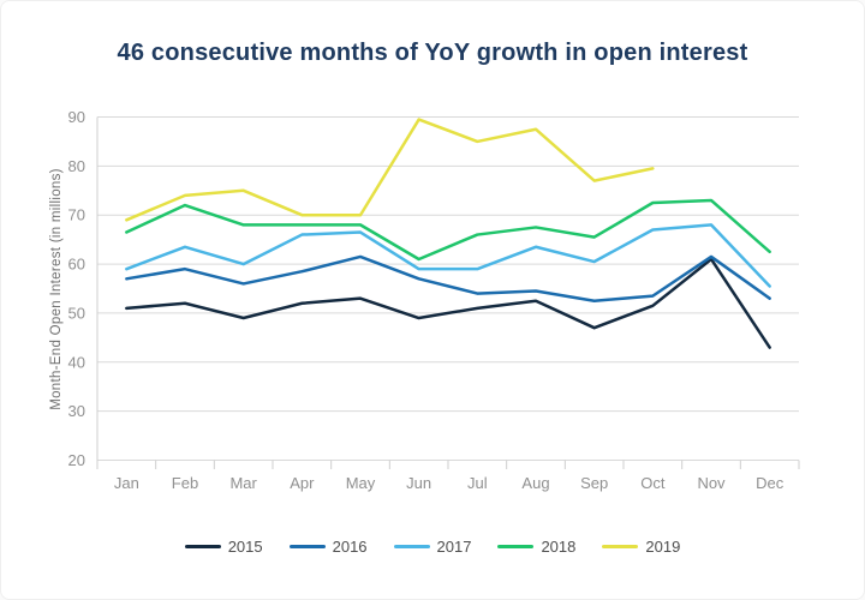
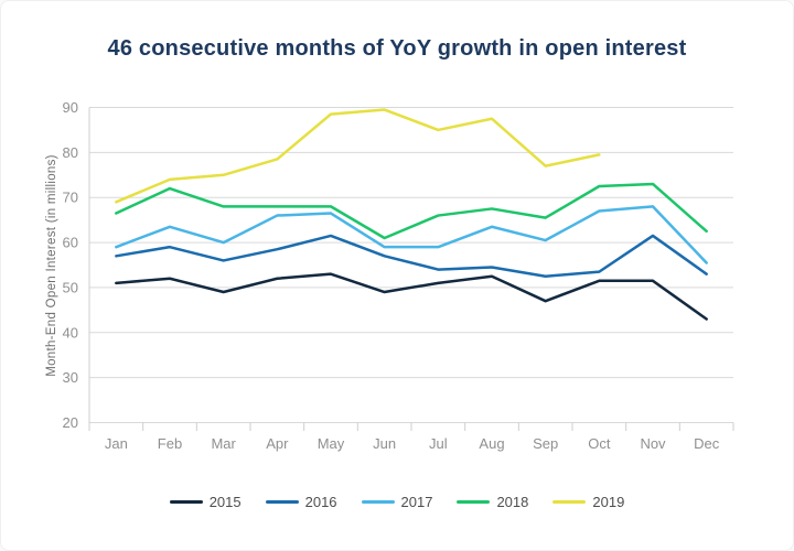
2019/Apr: 70 -> 78
2019/May: 70 -> 88
2015/Nov: 61 -> 52
